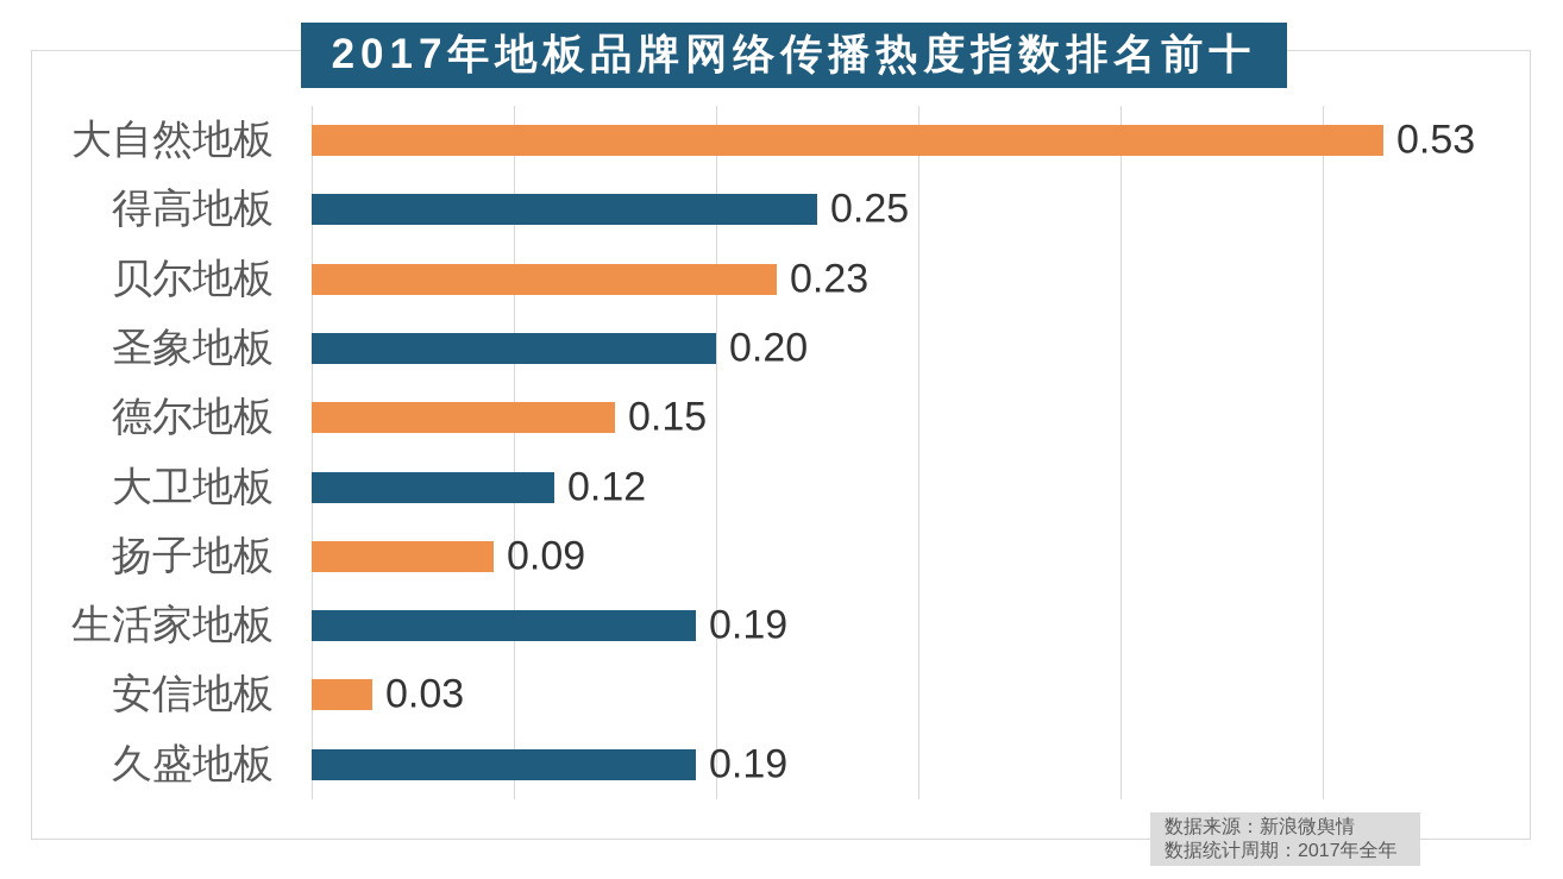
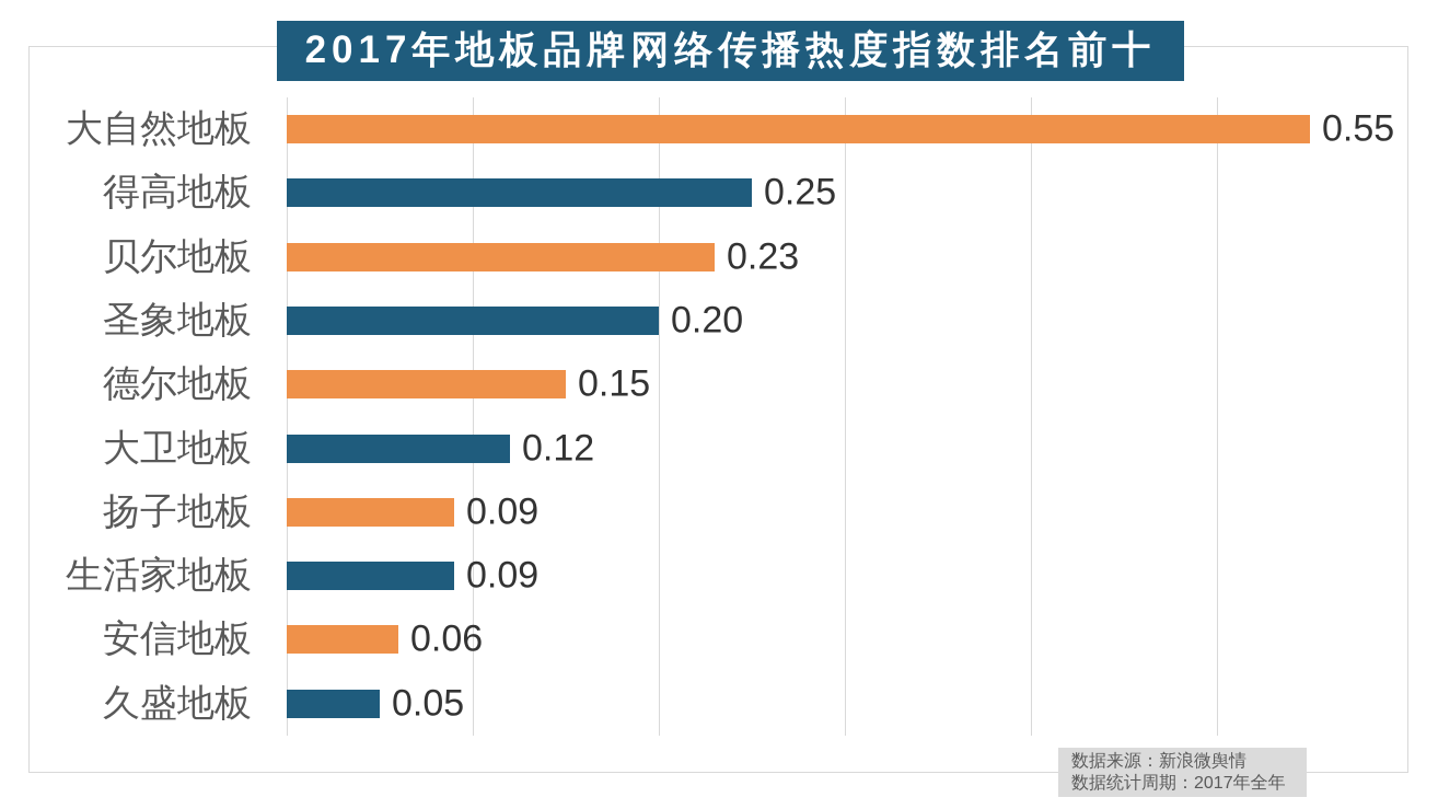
大自然地板: 0.53 -> 0.55
生活家地板: 0.19 -> 0.09
安信地板: 0.03 -> 0.06
久盛地板: 0.19 -> 0.05
